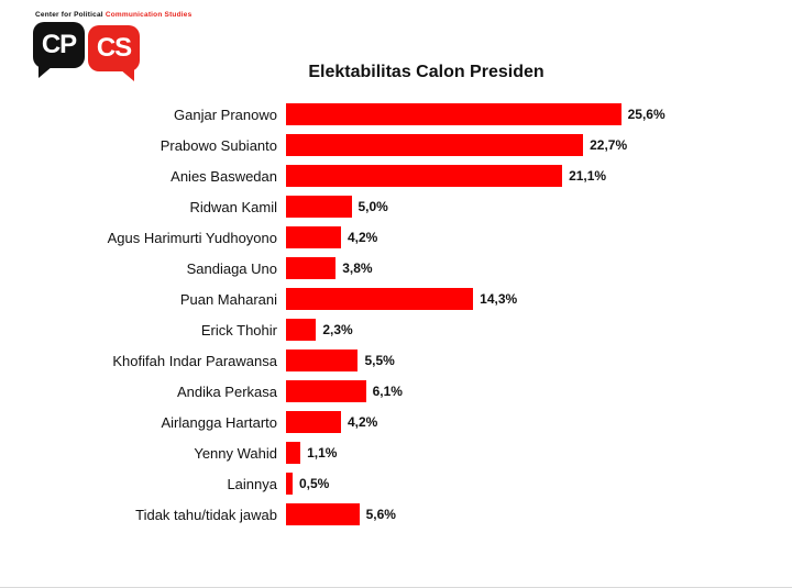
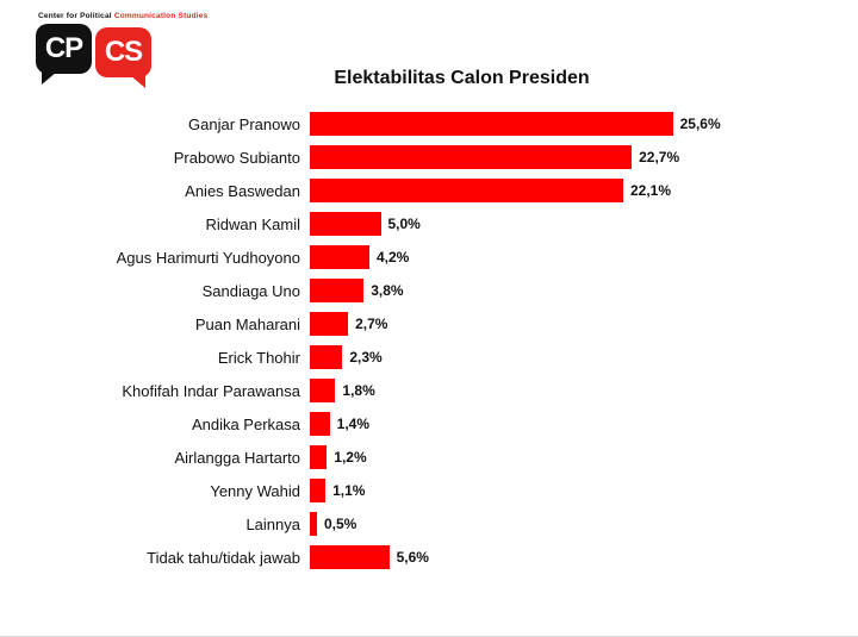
Anies Baswedan: 21,1% -> 22,1%
Puan Maharani: 14,3% -> 2,7%
Khofifah Indar Parawansa: 5,5% -> 1,8%
Andika Perkasa: 6,1% -> 1,4%
Airlangga Hartarto: 4,2% -> 1,2%
